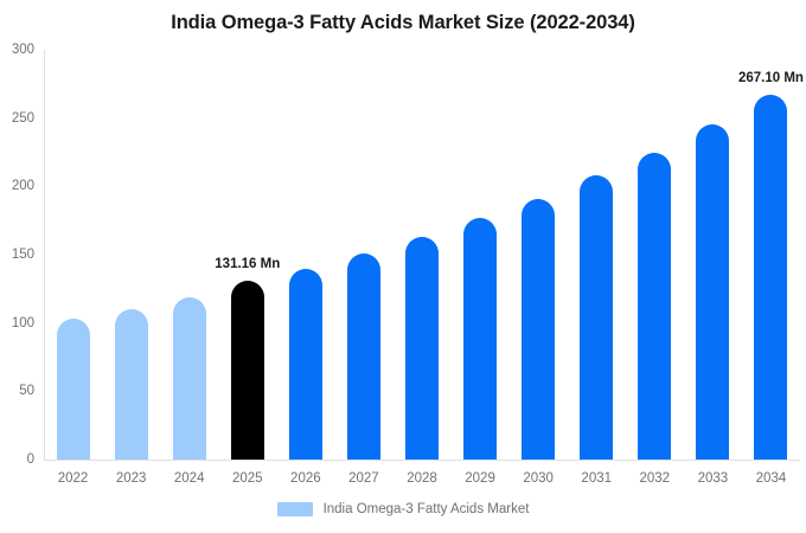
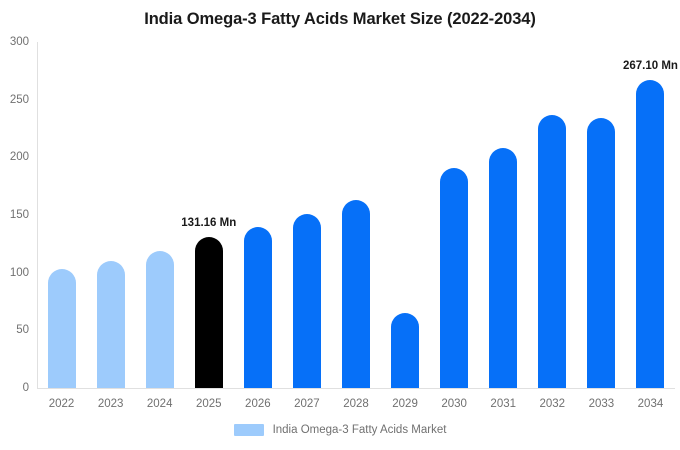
2029: 177 -> 65
2032: 225 -> 237
2033: 245 -> 234
